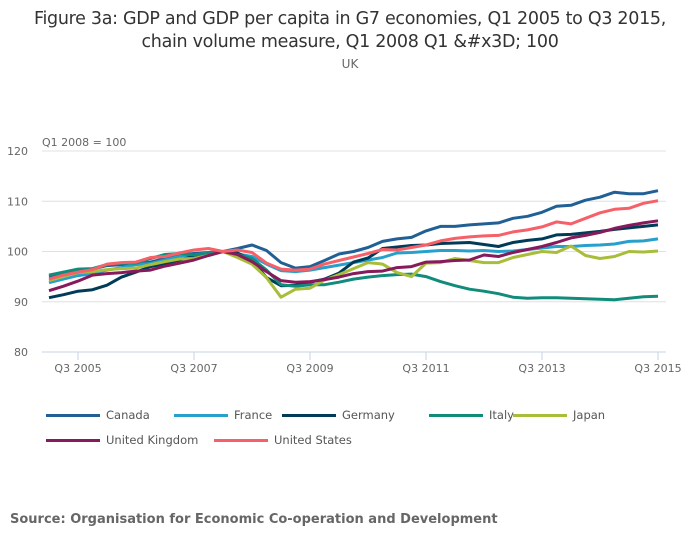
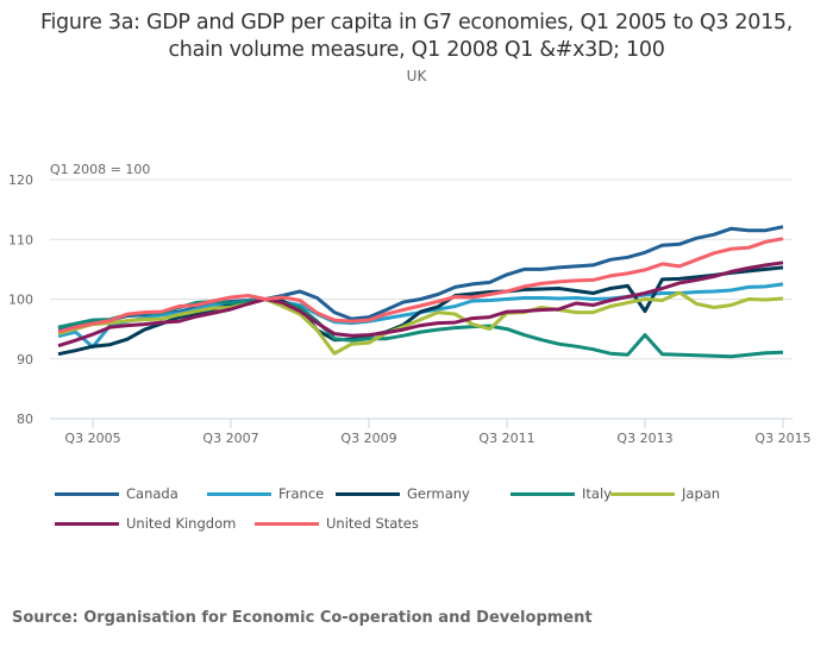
France/Q3 2005: 95 -> 92
Germany/Q3 2013: 102 -> 98
Italy/Q3 2013: 91 -> 94
